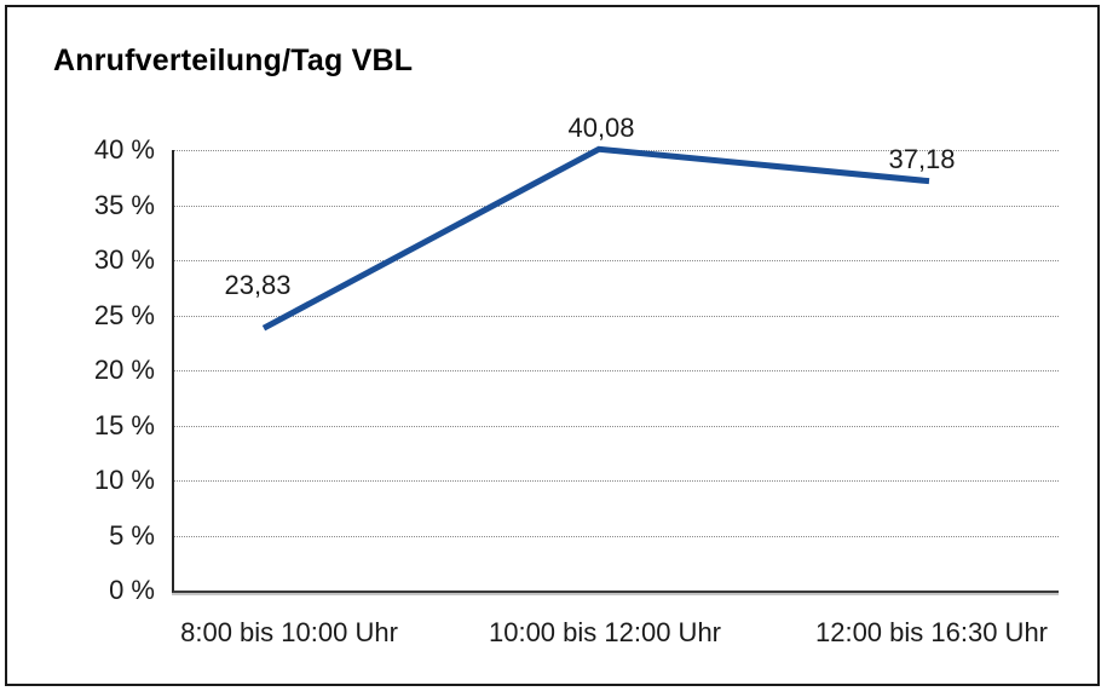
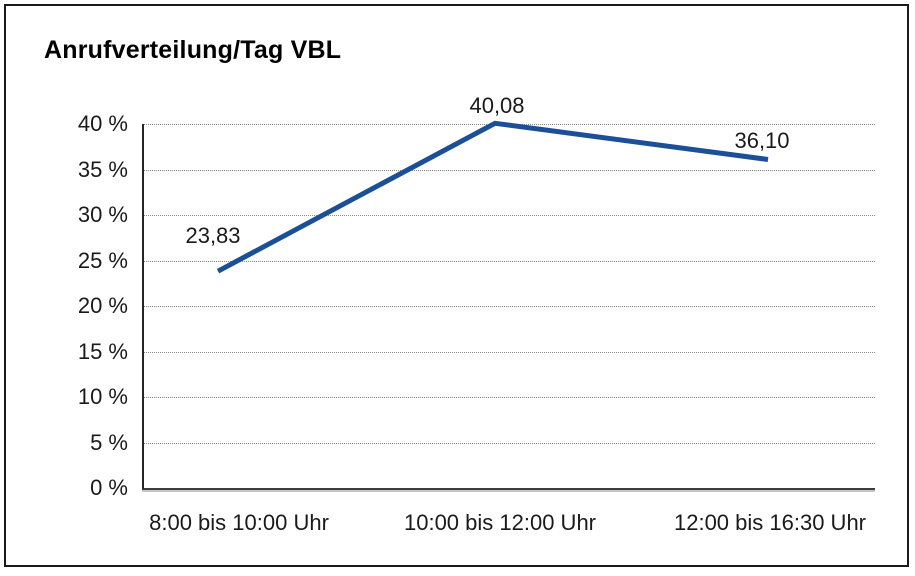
12:00 bis 16:30 Uhr: 37,18 -> 36,10
